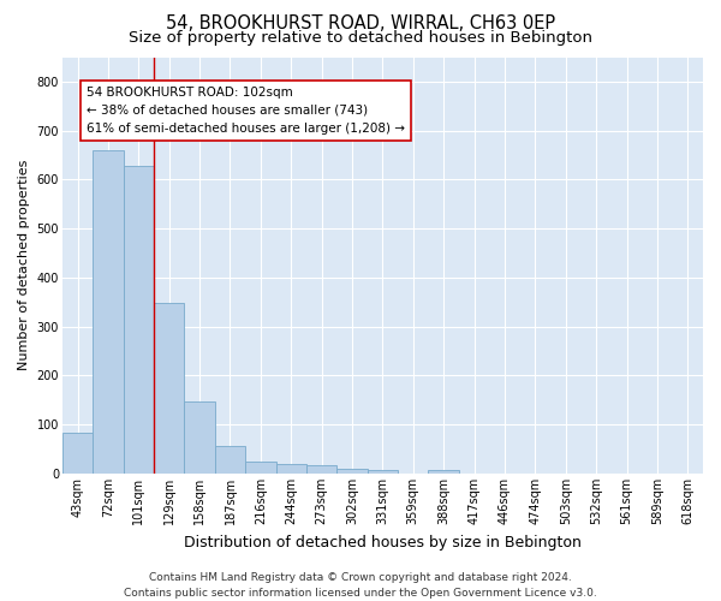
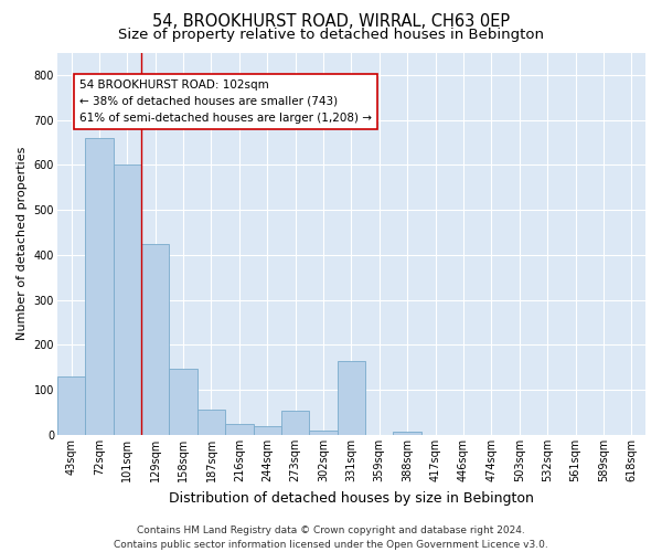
43sqm: 83 -> 130
101sqm: 628 -> 600
129sqm: 348 -> 425
273sqm: 16 -> 55
331sqm: 7 -> 165
